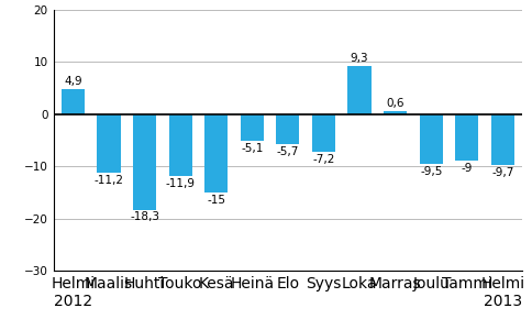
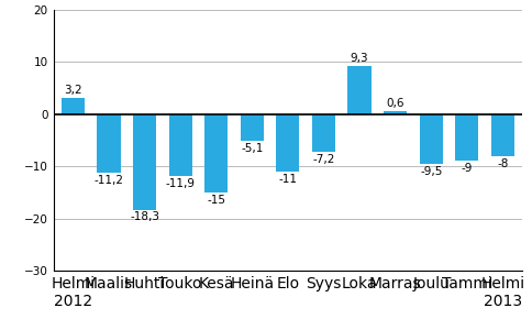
Helmi 2012: 4,9 -> 3,2
Elo: -5,7 -> -11
Helmi 2013: -9,7 -> -8
